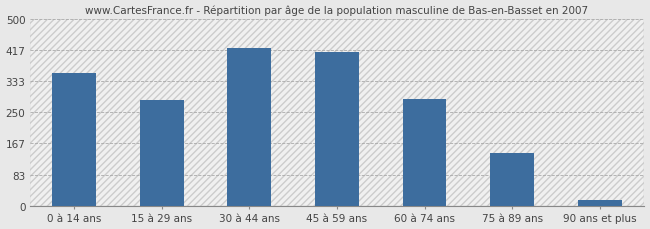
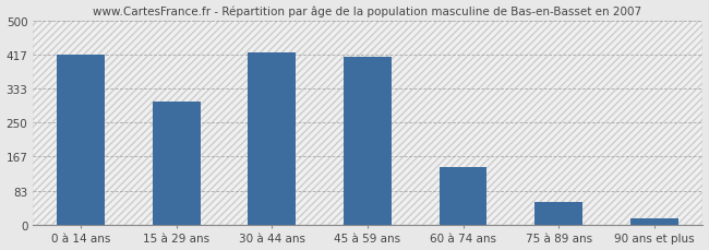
0 à 14 ans: 355 -> 415
15 à 29 ans: 283 -> 300
60 à 74 ans: 284 -> 140
75 à 89 ans: 140 -> 55
